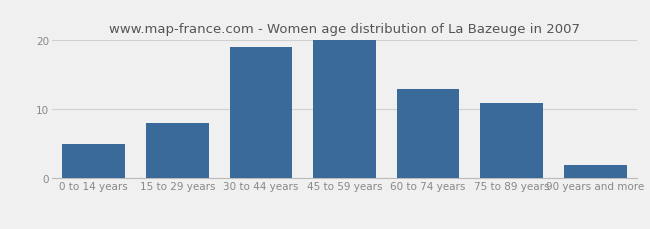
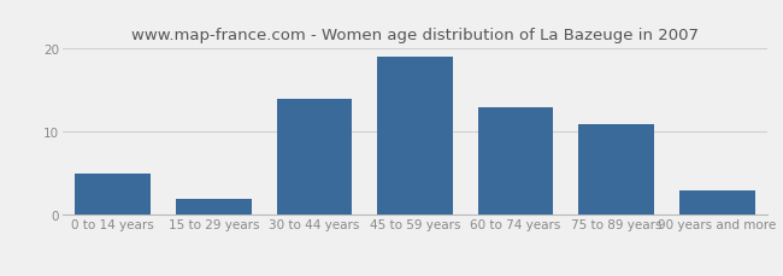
15 to 29 years: 8 -> 2
30 to 44 years: 19 -> 14
45 to 59 years: 20 -> 19
90 years and more: 2 -> 3
